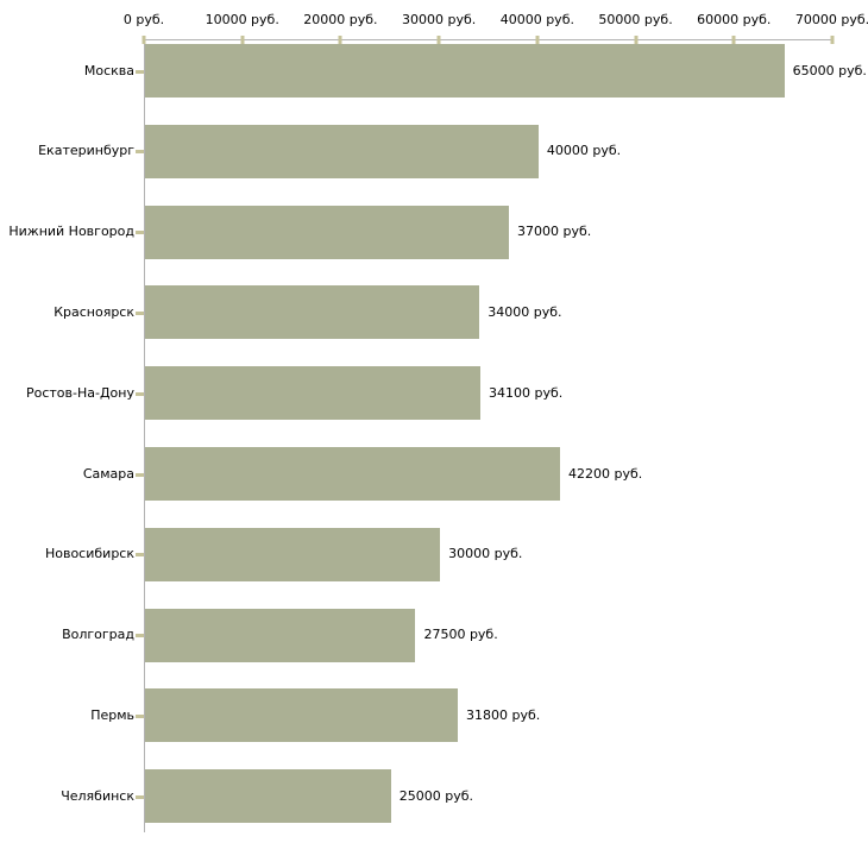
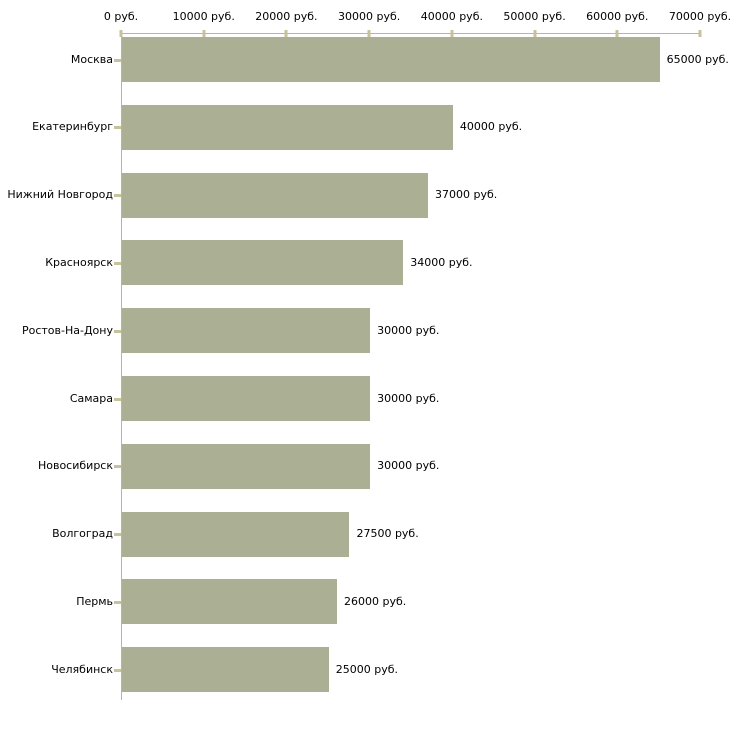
Ростов-На-Дону: 34100 -> 30000
Самара: 42200 -> 30000
Пермь: 31800 -> 26000
